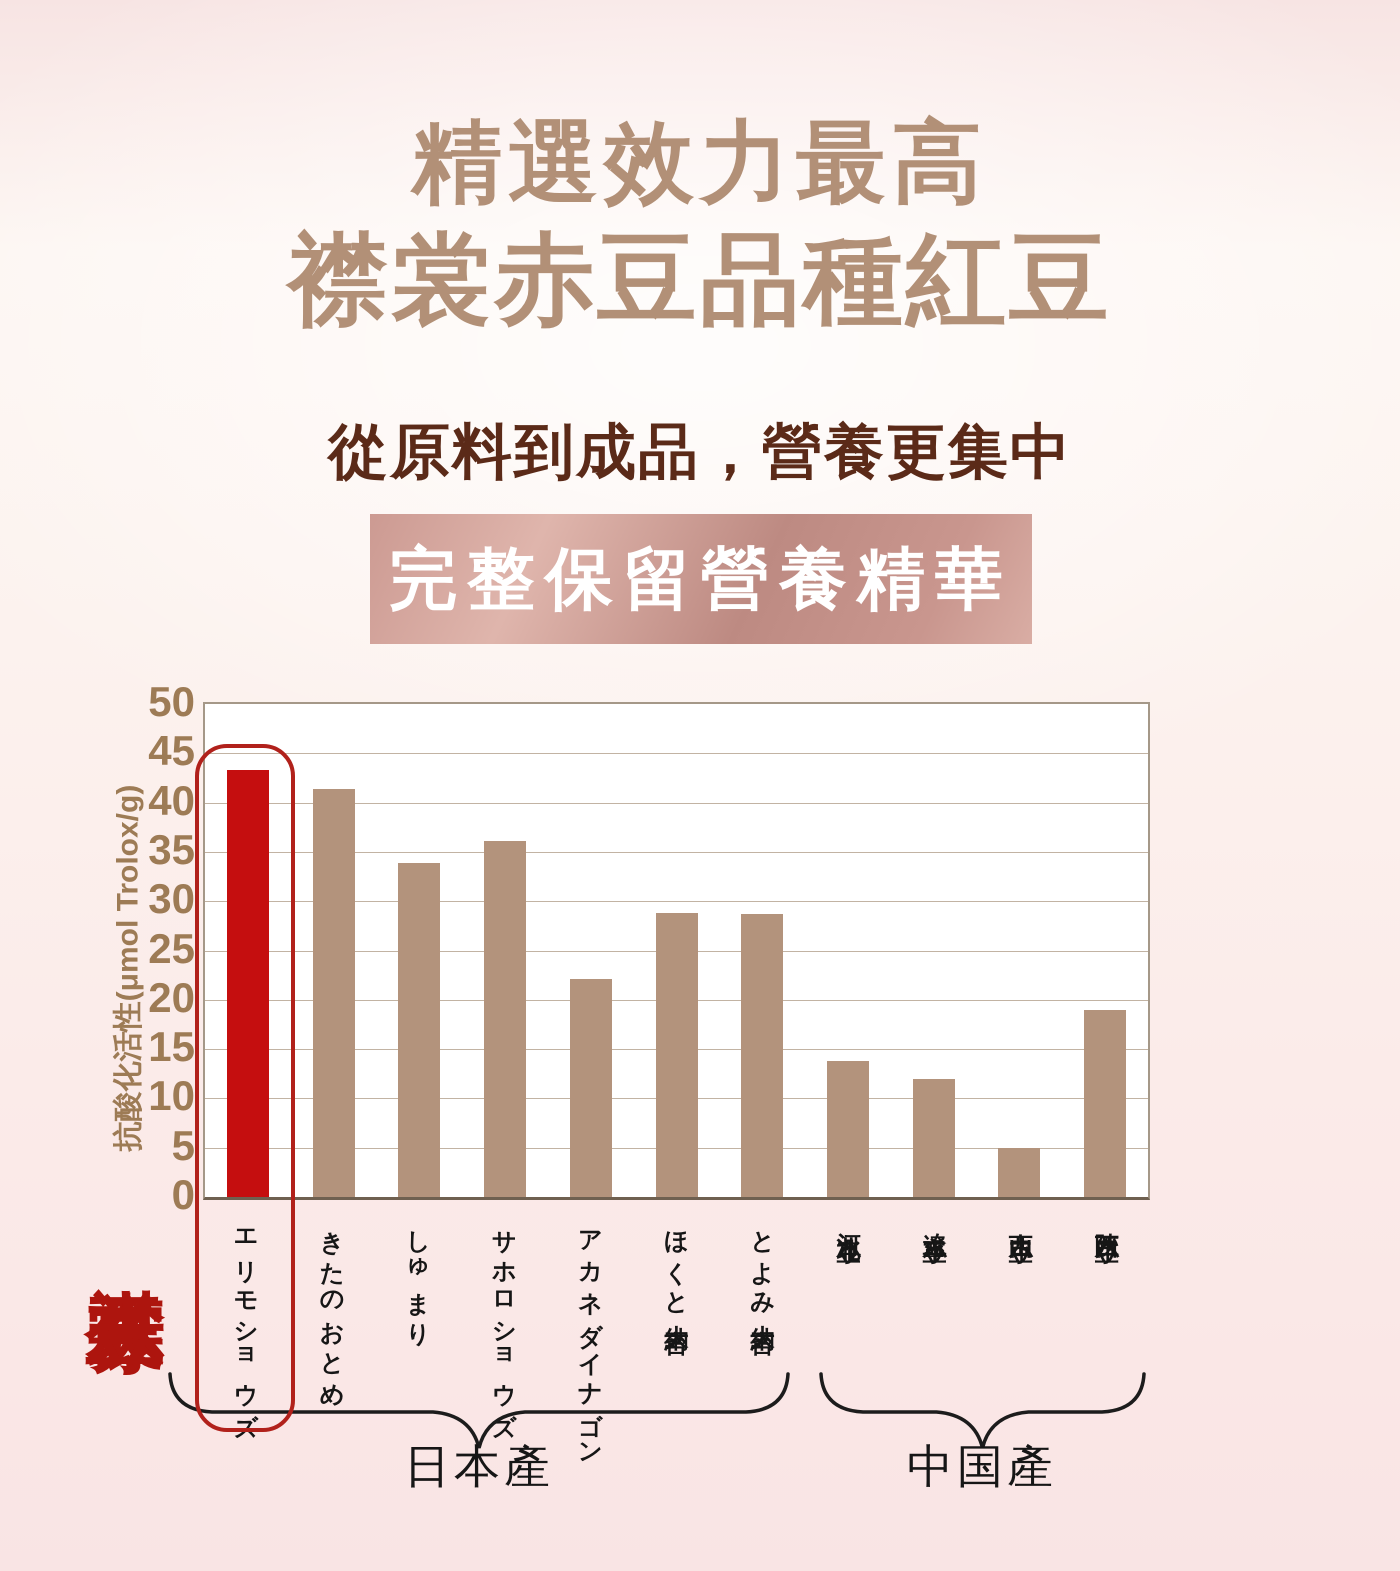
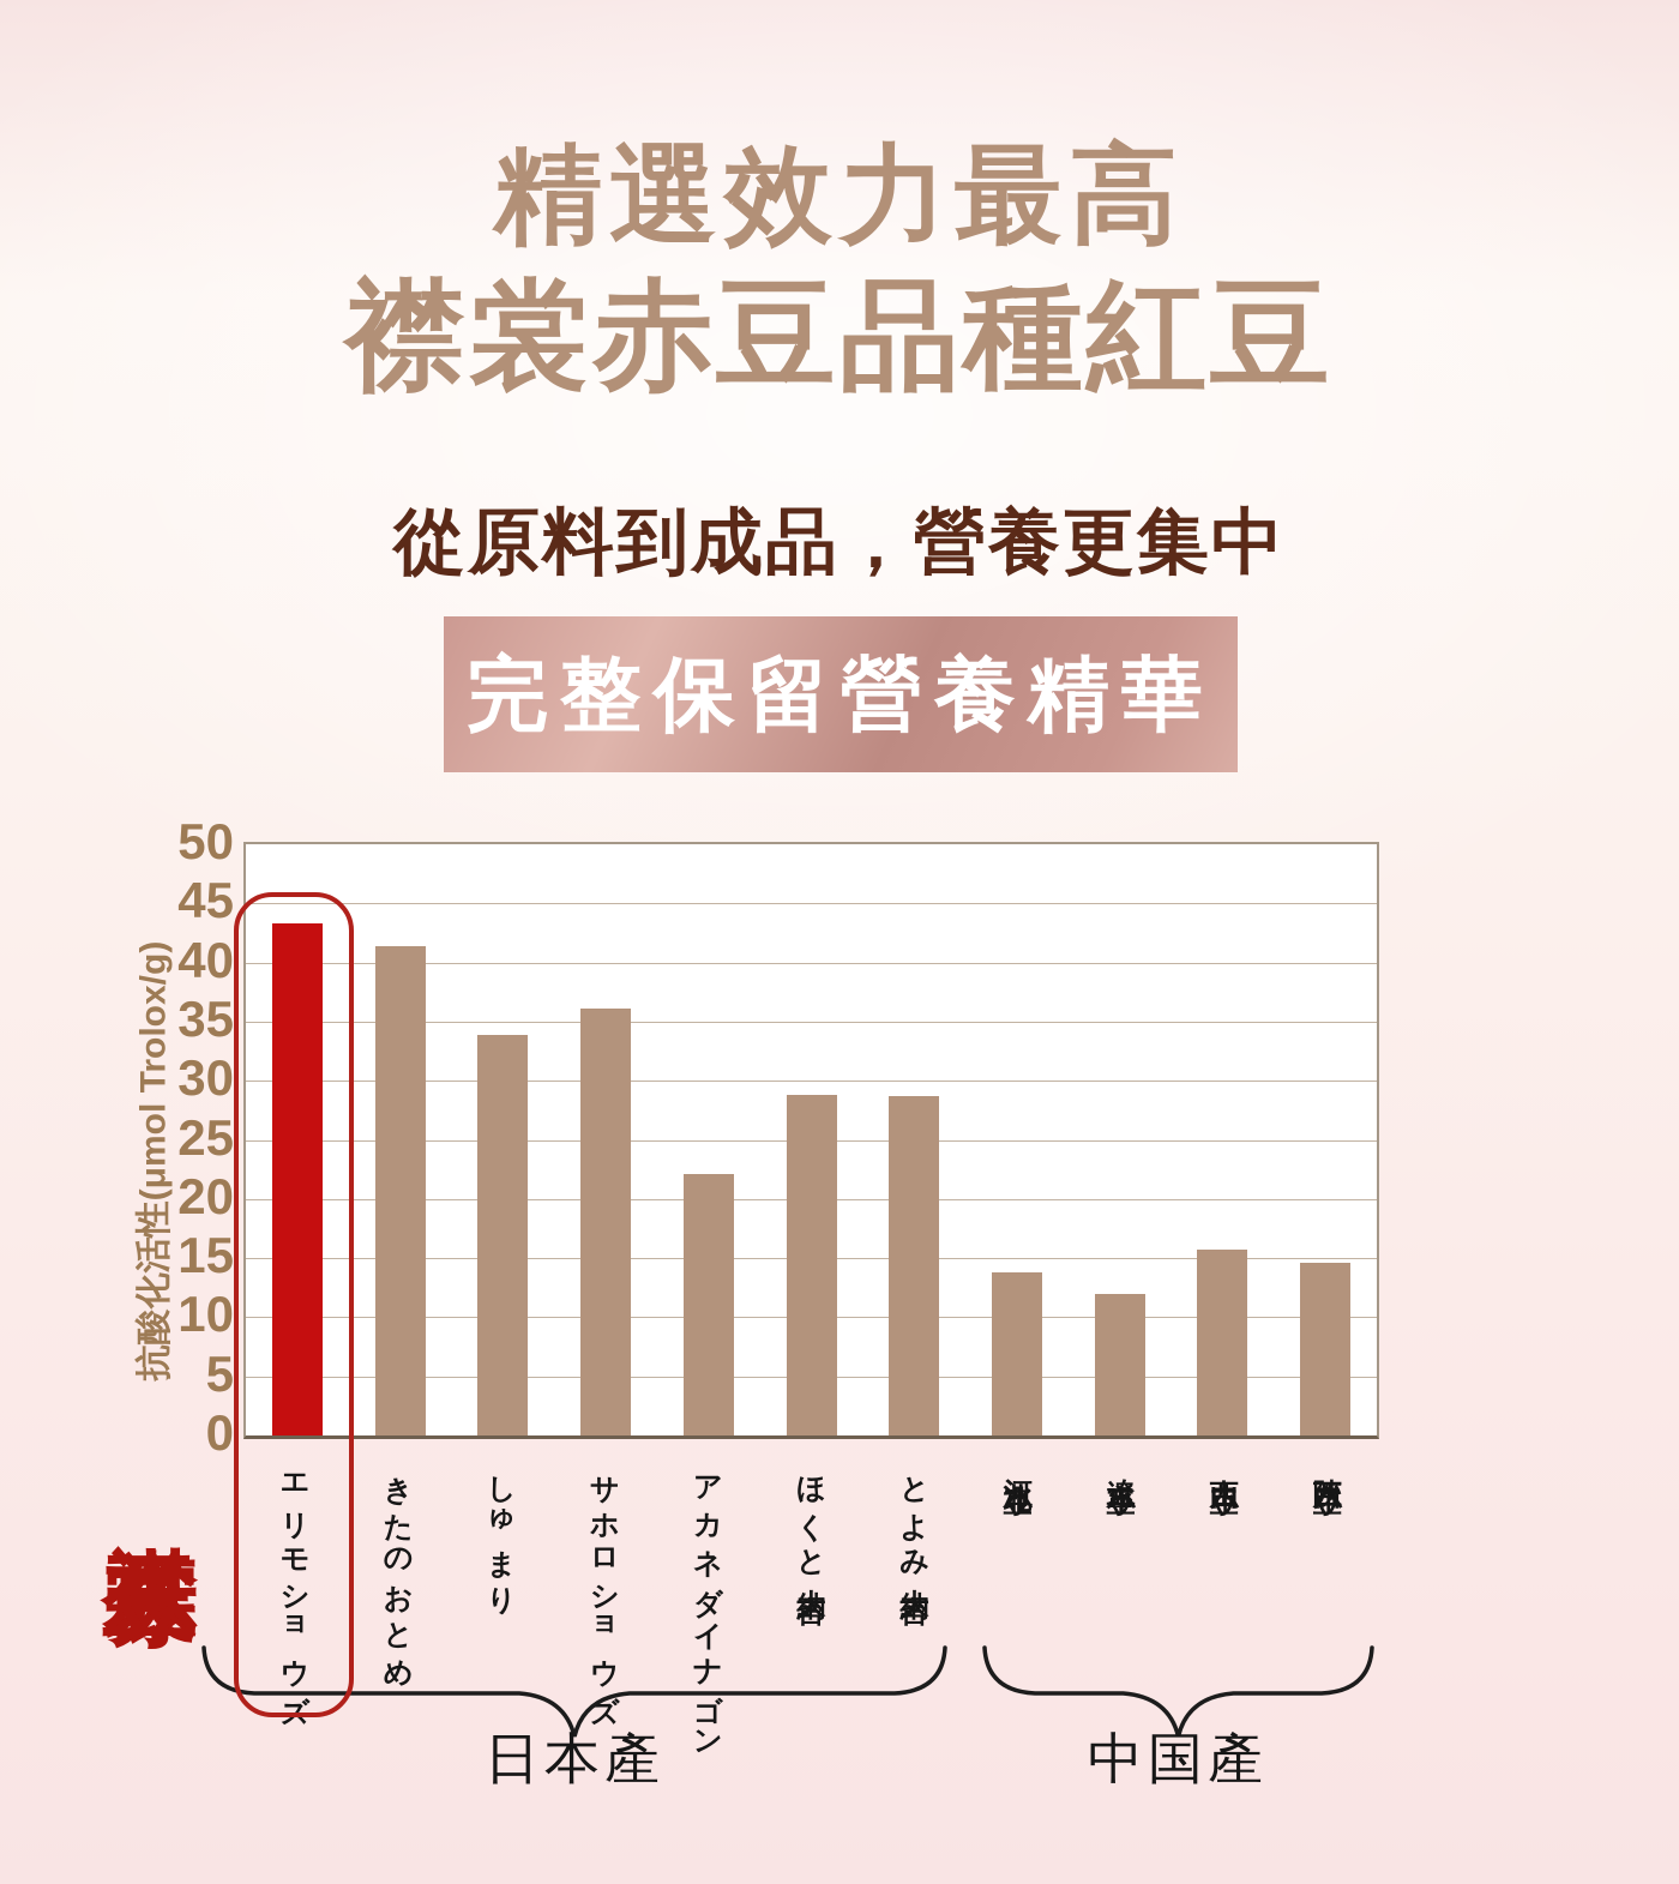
山西小豆: 5 -> 16
陝西小豆: 19 -> 15
